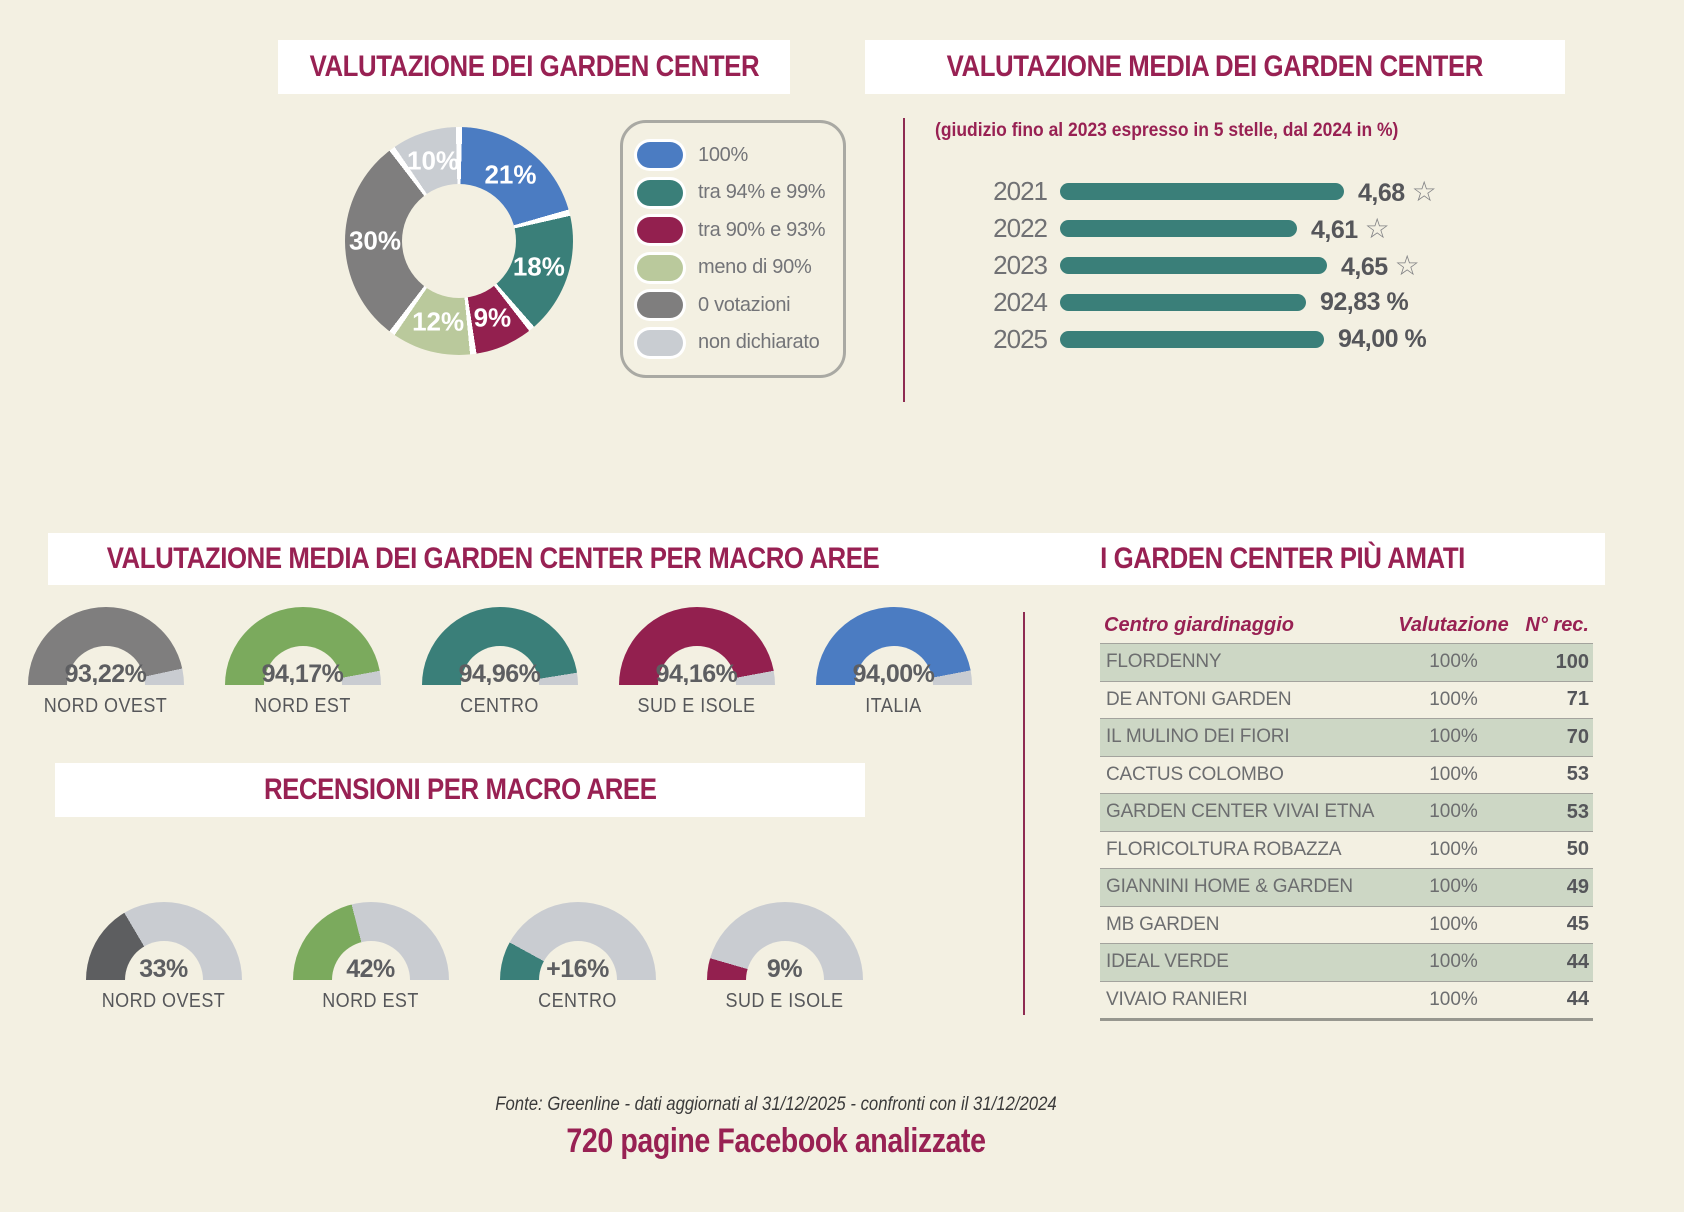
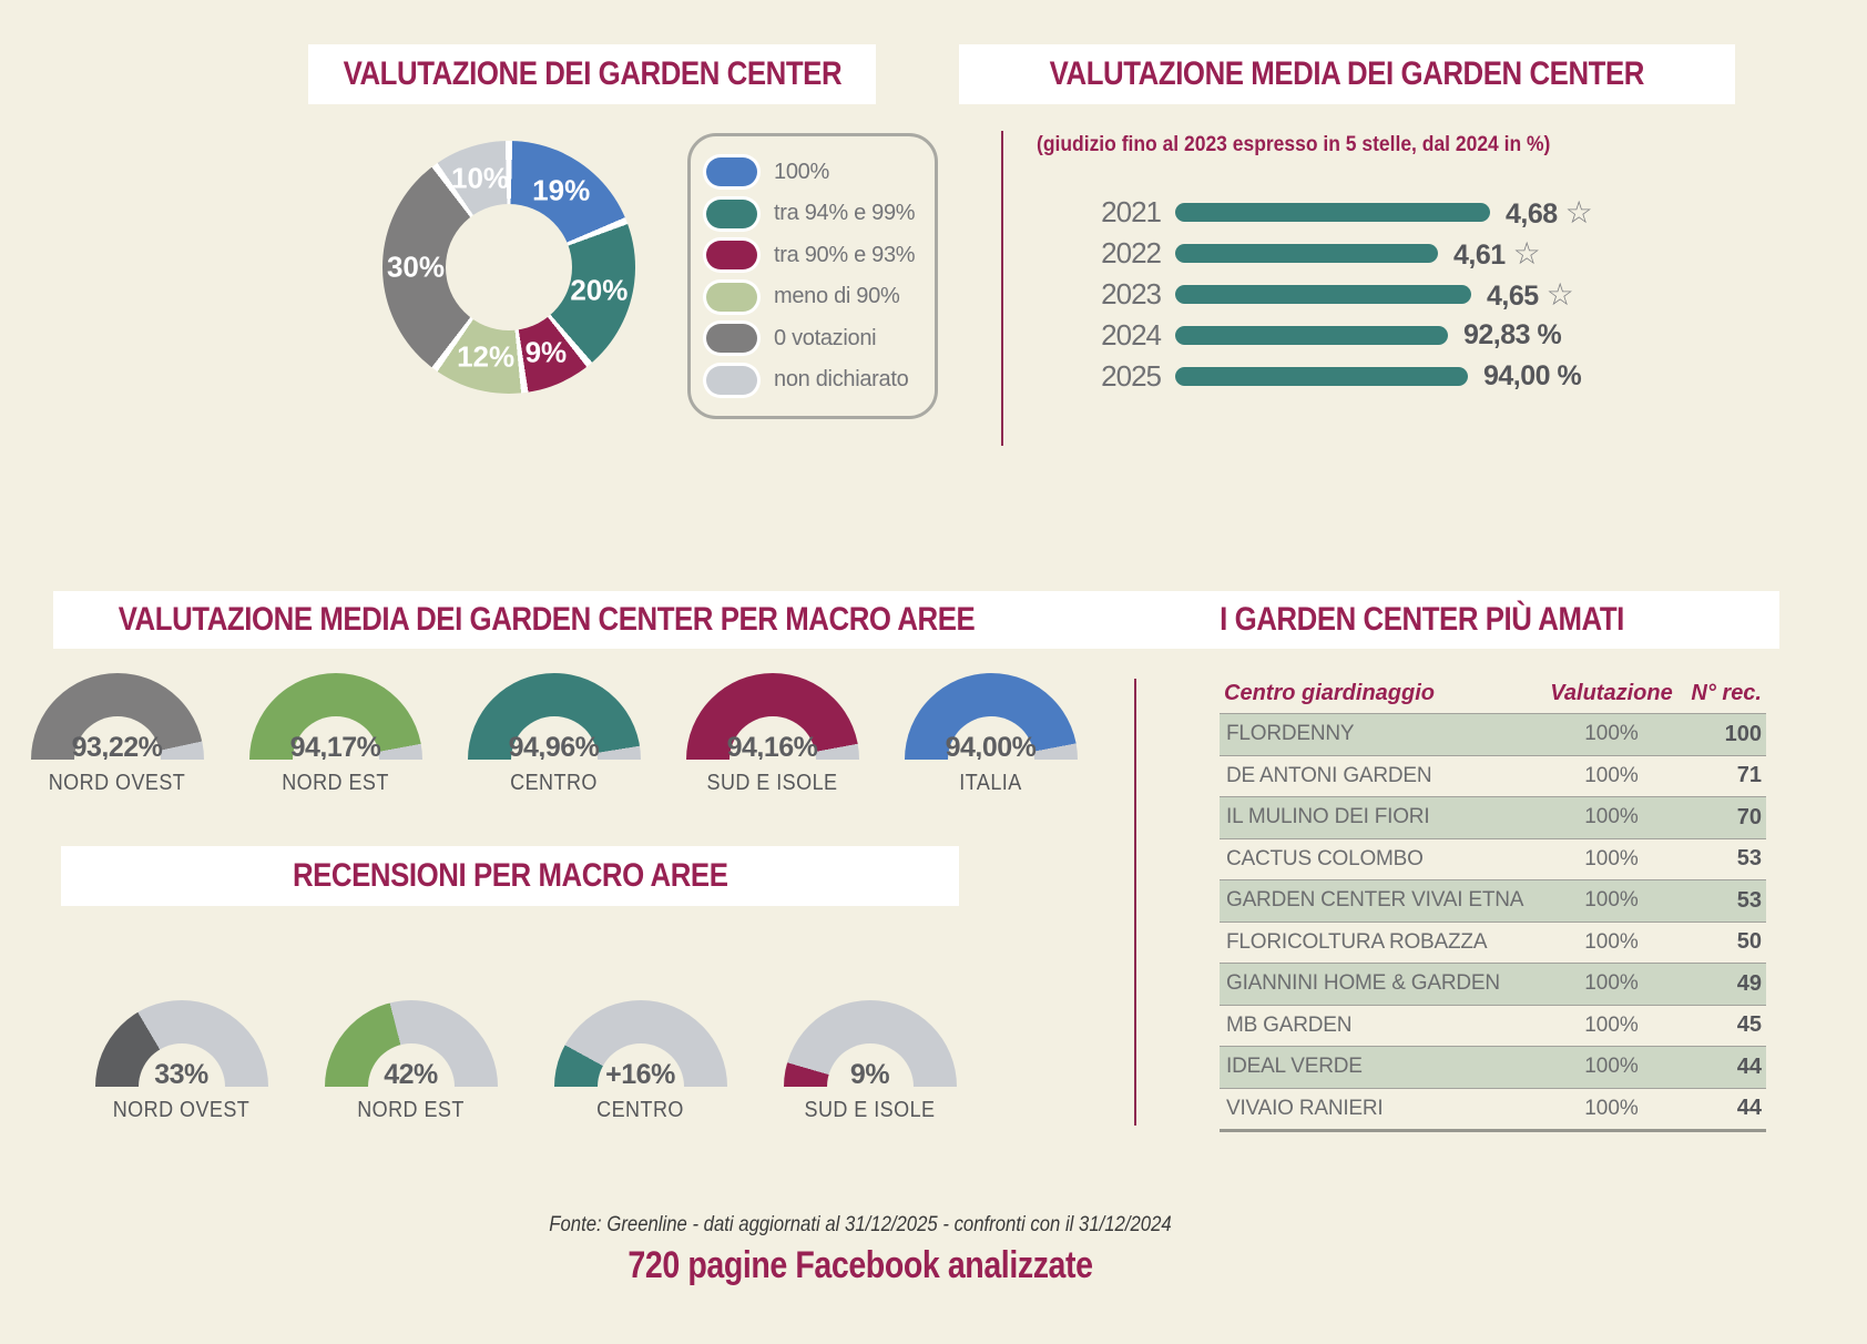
VALUTAZIONE DEI GARDEN CENTER/100%: 21% -> 19%
VALUTAZIONE DEI GARDEN CENTER/tra 94% e 99%: 18% -> 20%
